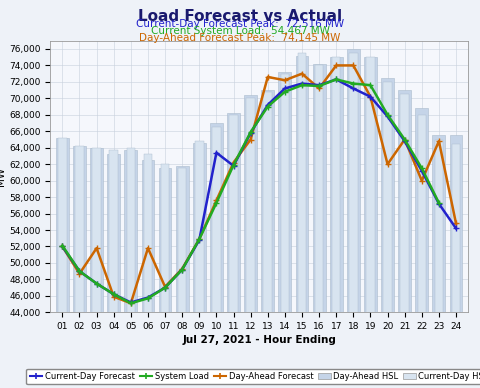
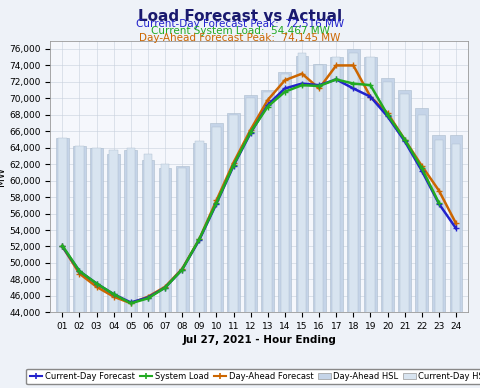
Day-Ahead Forecast/03: 51,800 -> 47,100
Day-Ahead Forecast/06: 51,800 -> 45,900
Current-Day Forecast/10: 63,400 -> 57,200
Day-Ahead Forecast/12: 65,000 -> 66,200
Day-Ahead Forecast/13: 72,600 -> 69,800
Day-Ahead Forecast/20: 62,000 -> 68,200
Day-Ahead Forecast/22: 60,000 -> 61,800
Day-Ahead Forecast/23: 64,800 -> 58,800
